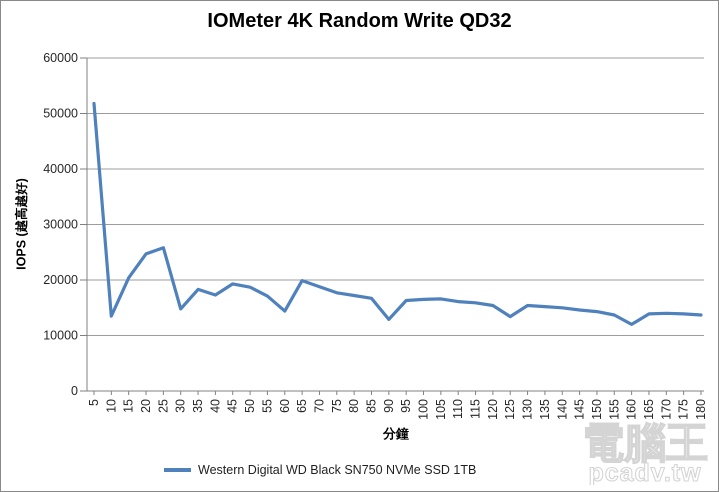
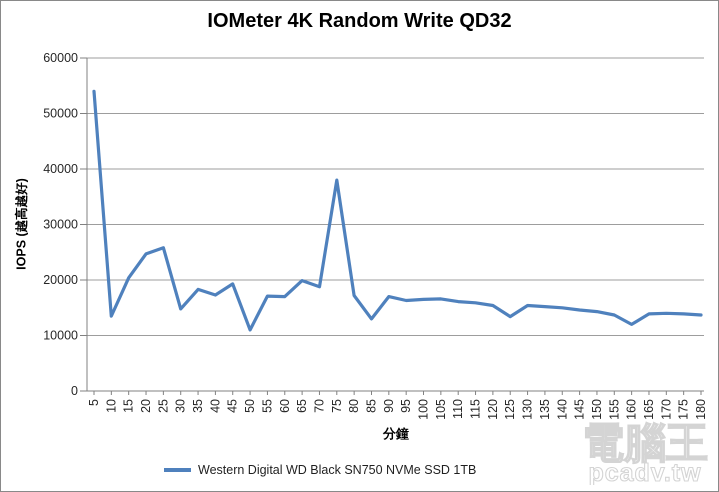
5: 52000 -> 54000
50: 19000 -> 11000
60: 14000 -> 17000
75: 18000 -> 38000
85: 17000 -> 13000
90: 13000 -> 17000
